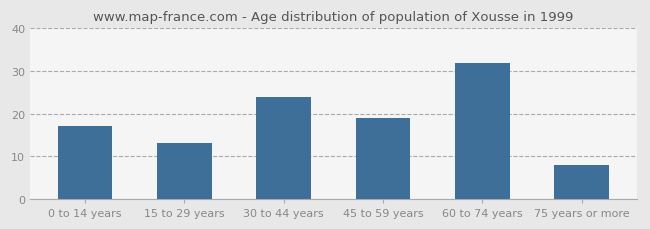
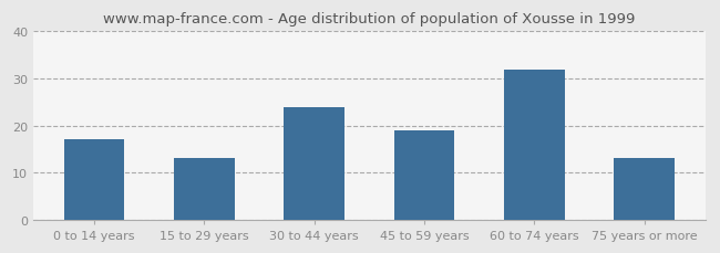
75 years or more: 8 -> 13
